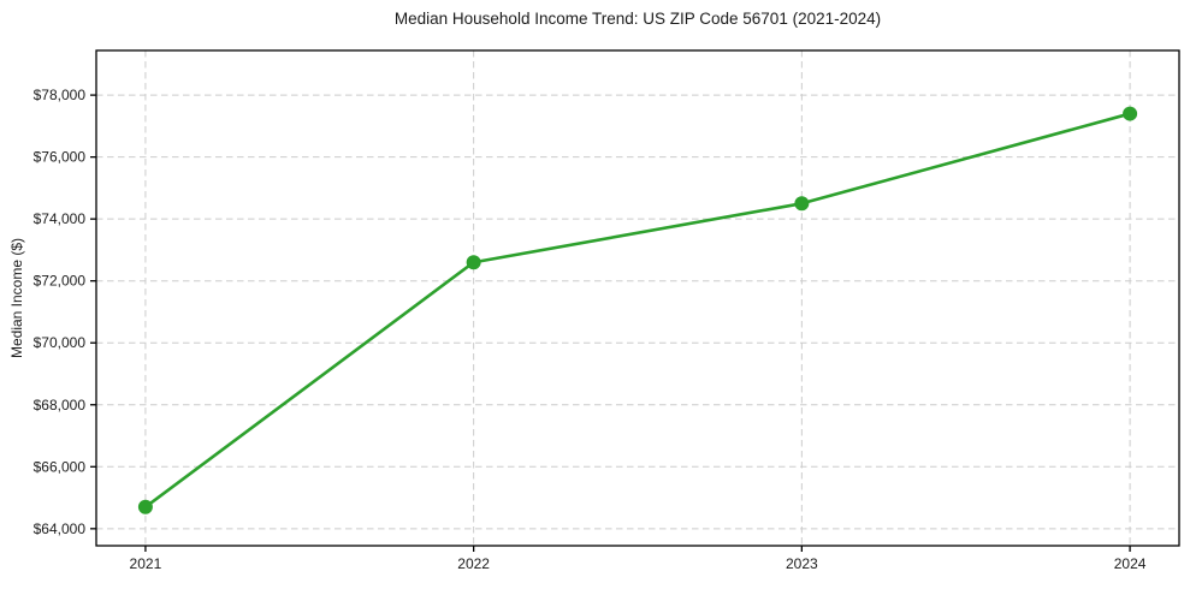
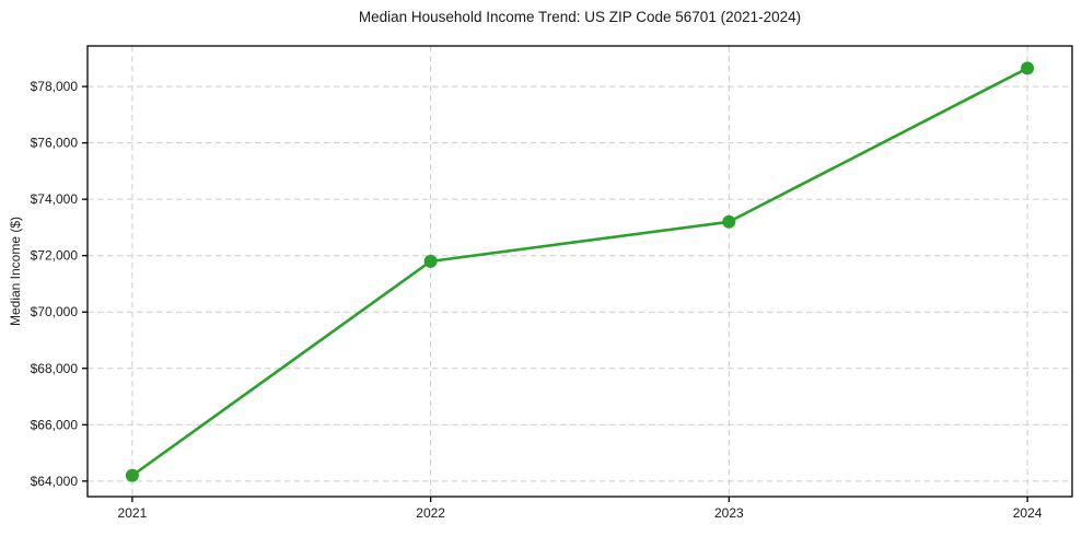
2021: $64700 -> $64200
2022: $72600 -> $71800
2023: $74500 -> $73200
2024: $77400 -> $78600
